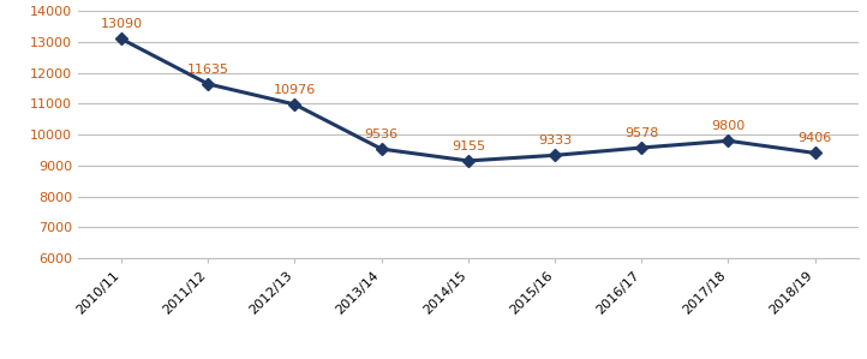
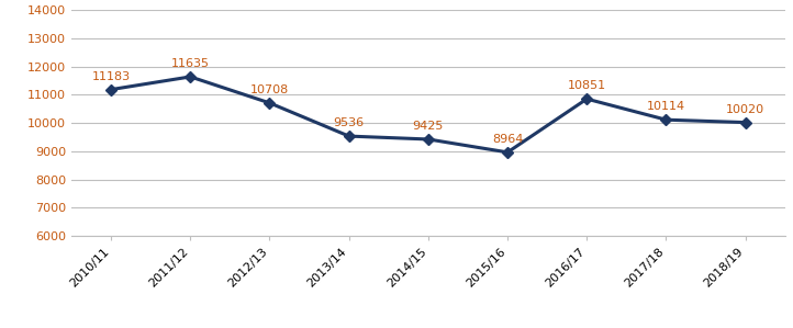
2010/11: 13090 -> 11183
2012/13: 10976 -> 10708
2014/15: 9155 -> 9425
2015/16: 9333 -> 8964
2016/17: 9578 -> 10851
2017/18: 9800 -> 10114
2018/19: 9406 -> 10020
